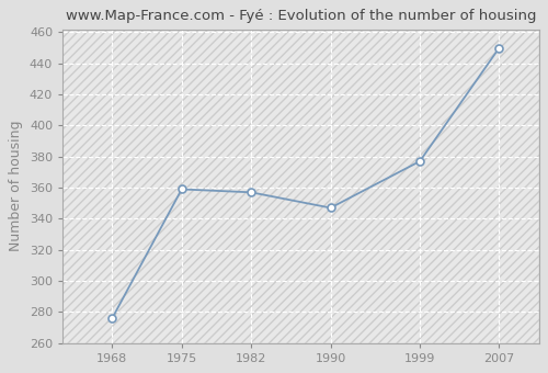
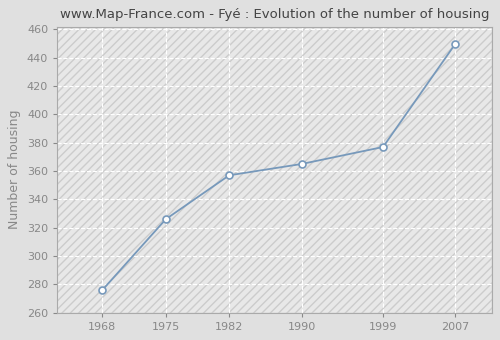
1975: 359 -> 326
1990: 347 -> 365
